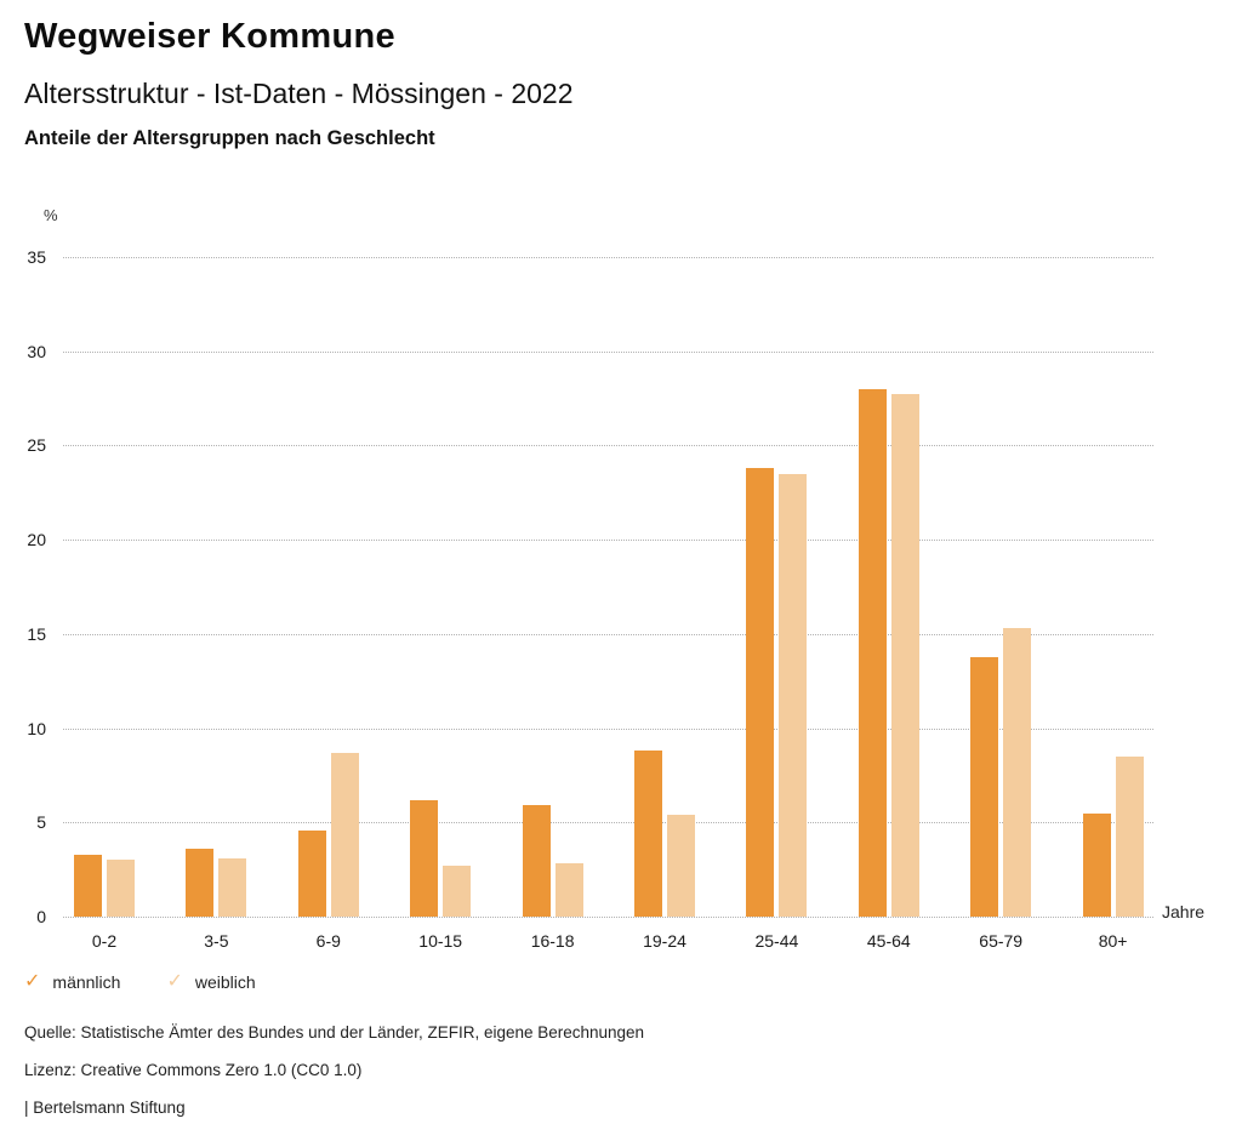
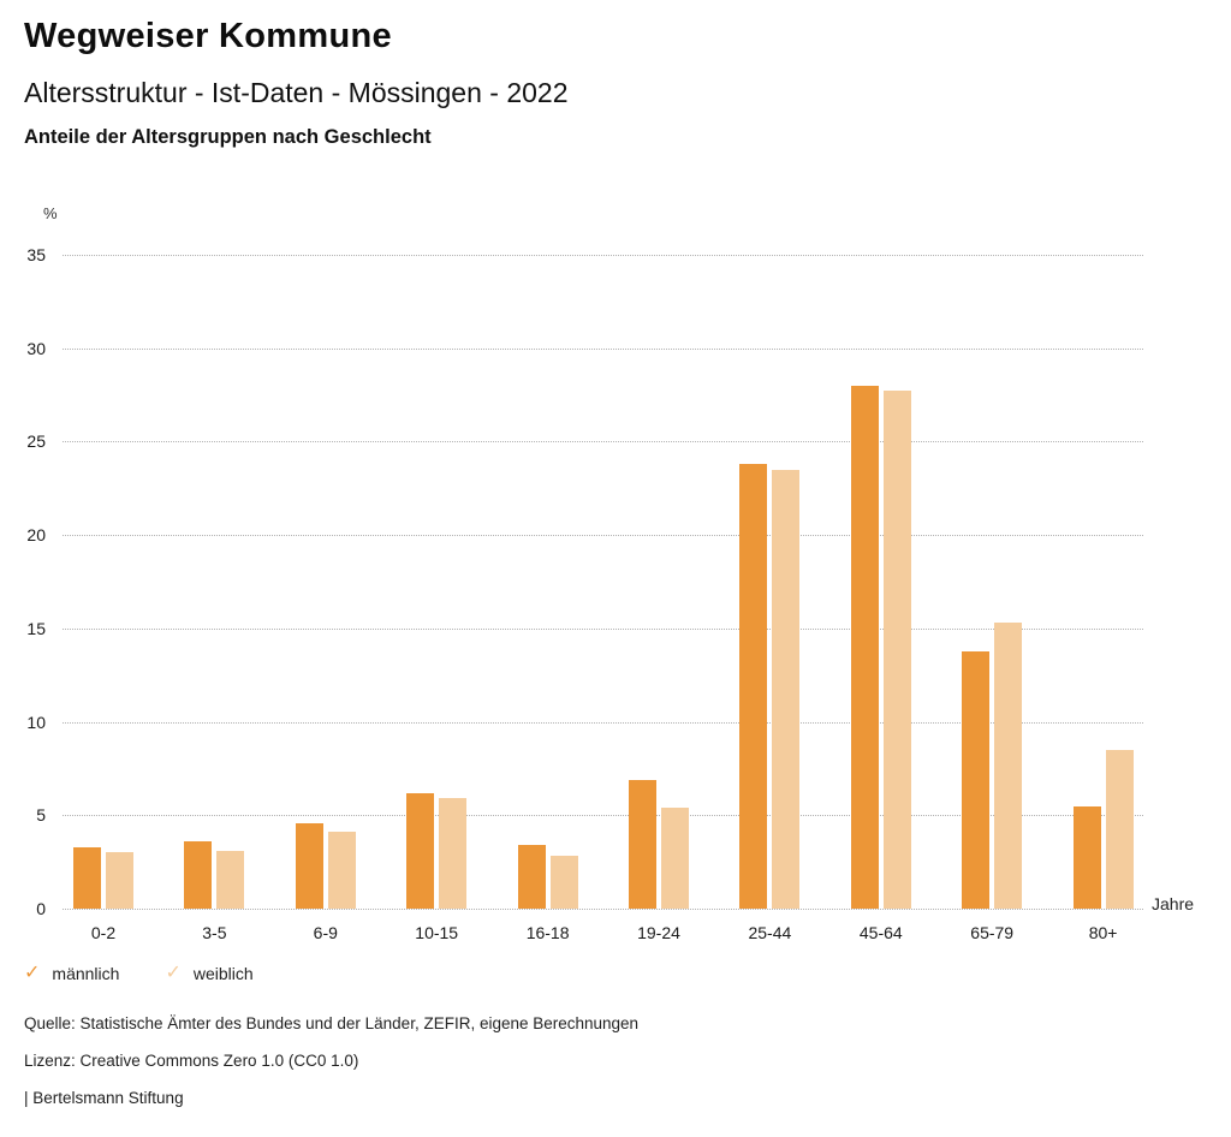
weiblich/6-9: 8.7 -> 4.1
weiblich/10-15: 2.7 -> 5.9
männlich/16-18: 5.9 -> 3.4
männlich/19-24: 8.8 -> 6.9
